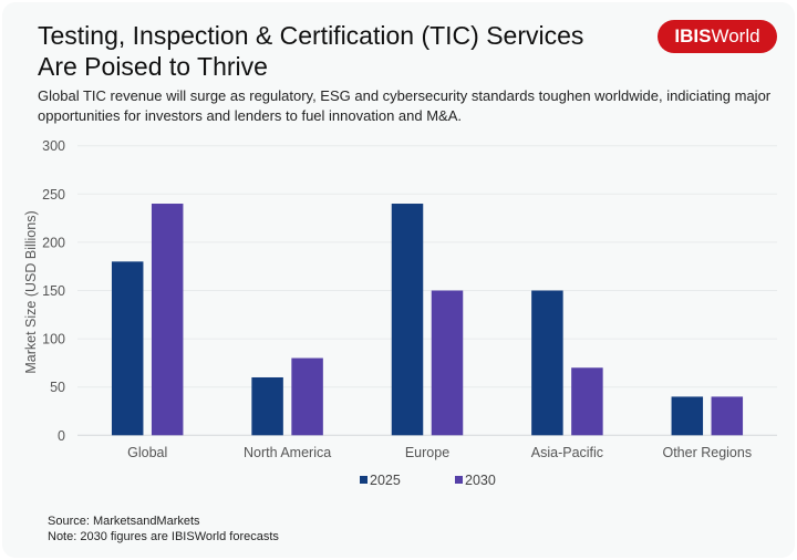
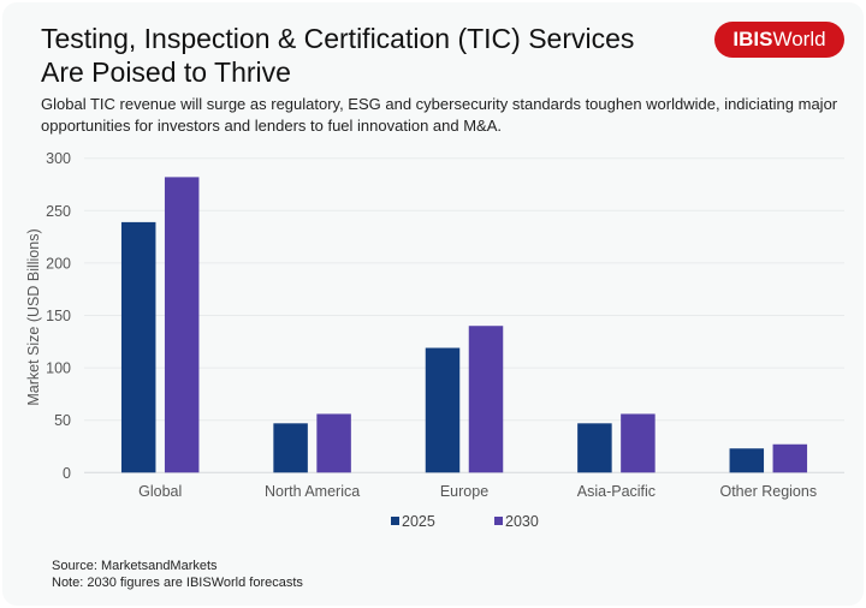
2025/Global: 180 -> 240
2030/Global: 240 -> 280
2025/North America: 60 -> 50
2030/North America: 80 -> 60
2025/Europe: 240 -> 120
2030/Europe: 150 -> 140
2025/Asia-Pacific: 150 -> 50
2030/Asia-Pacific: 70 -> 60
2025/Other Regions: 40 -> 20
2030/Other Regions: 40 -> 30
